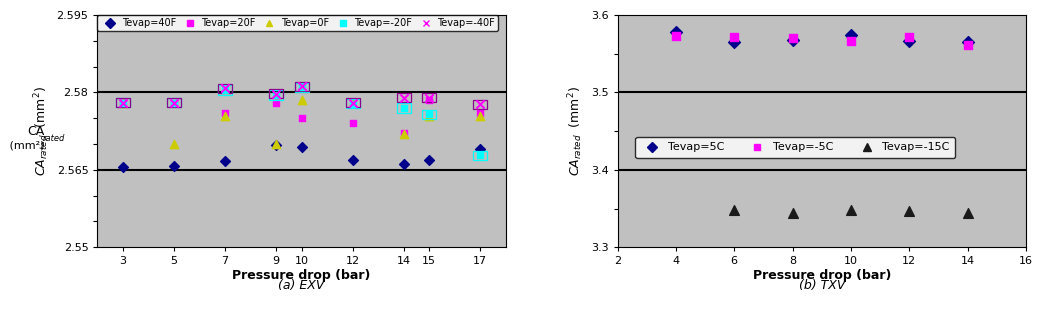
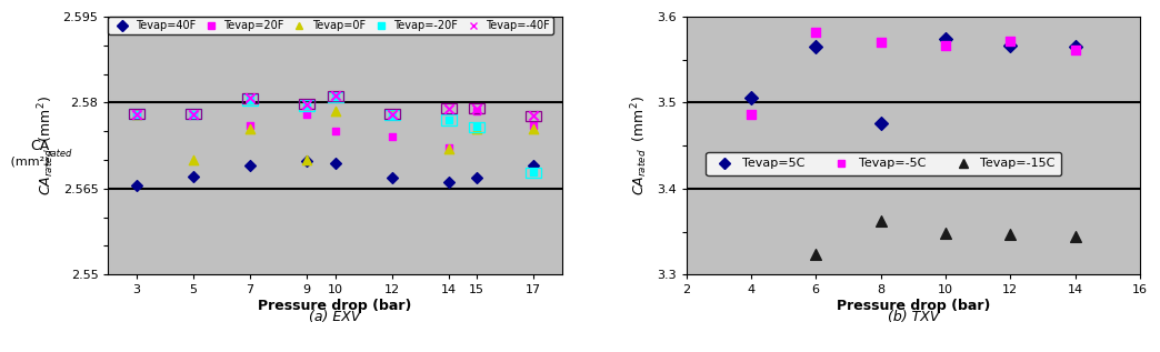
Tevap=40F/5: 2.5658 -> 2.5672
Tevap=40F/7: 2.5668 -> 2.5690
Tevap=5C/4: 3.578 -> 3.506
Tevap=-5C/4: 3.573 -> 3.486
Tevap=-5C/6: 3.572 -> 3.582
Tevap=-15C/6: 3.348 -> 3.324
Tevap=5C/8: 3.568 -> 3.476
Tevap=-15C/8: 3.344 -> 3.362
